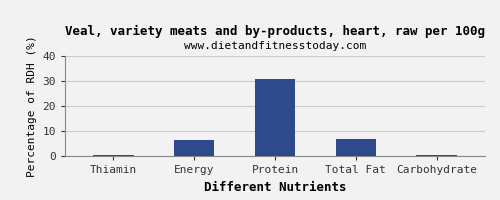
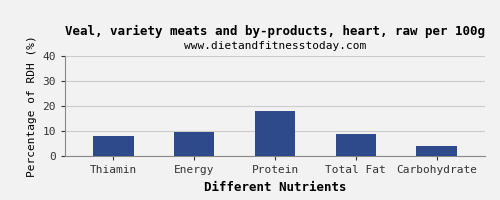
Thiamin: 0.4 -> 8.0
Energy: 6.5 -> 9.5
Protein: 31.0 -> 18.0
Total Fat: 6.7 -> 9.0
Carbohydrate: 0.5 -> 4.0
